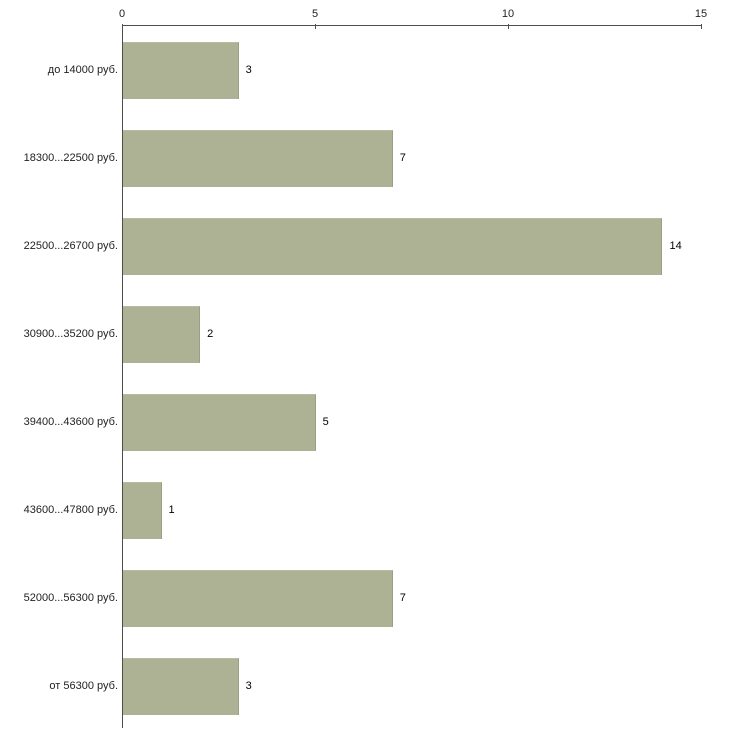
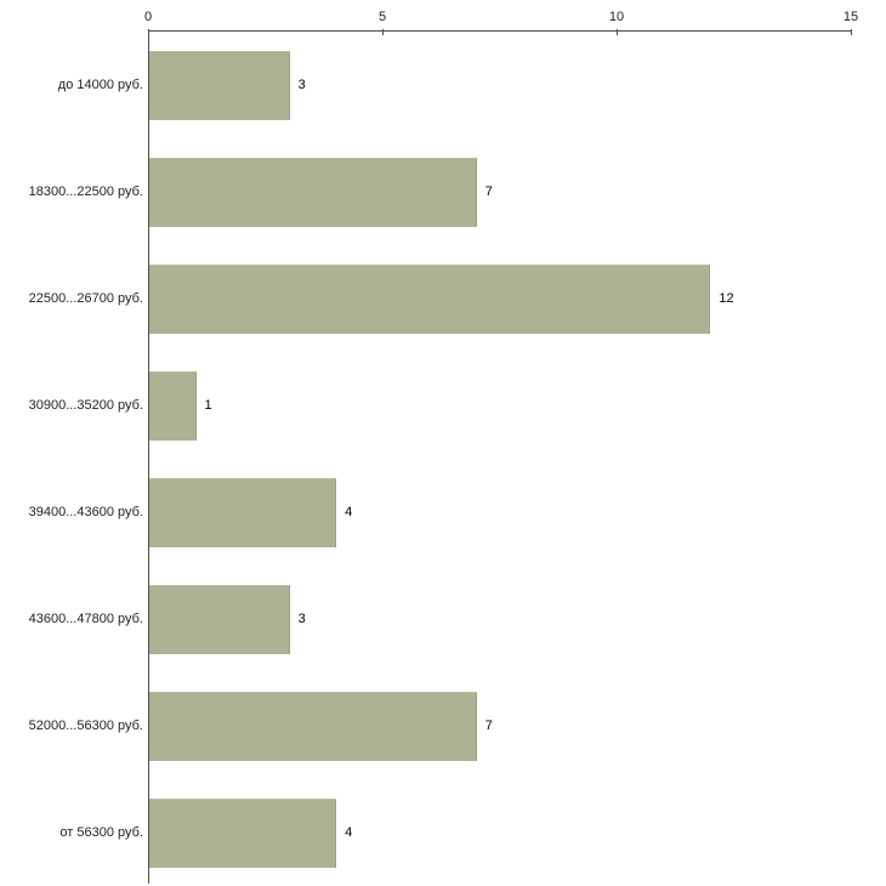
22500...26700 руб.: 14 -> 12
30900...35200 руб.: 2 -> 1
39400...43600 руб.: 5 -> 4
43600...47800 руб.: 1 -> 3
от 56300 руб.: 3 -> 4
